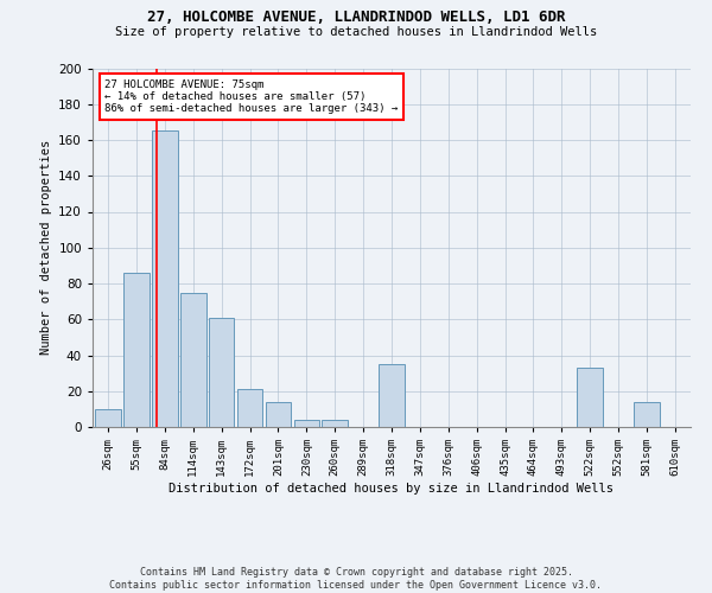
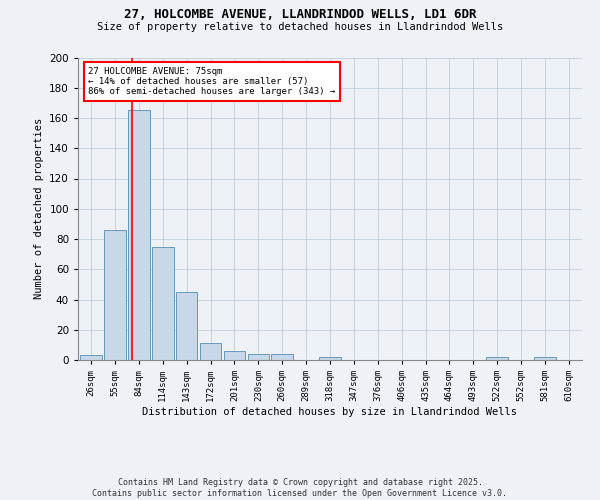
26sqm: 10 -> 3
143sqm: 61 -> 45
172sqm: 21 -> 11
201sqm: 14 -> 6
318sqm: 35 -> 2
522sqm: 33 -> 2
581sqm: 14 -> 2
